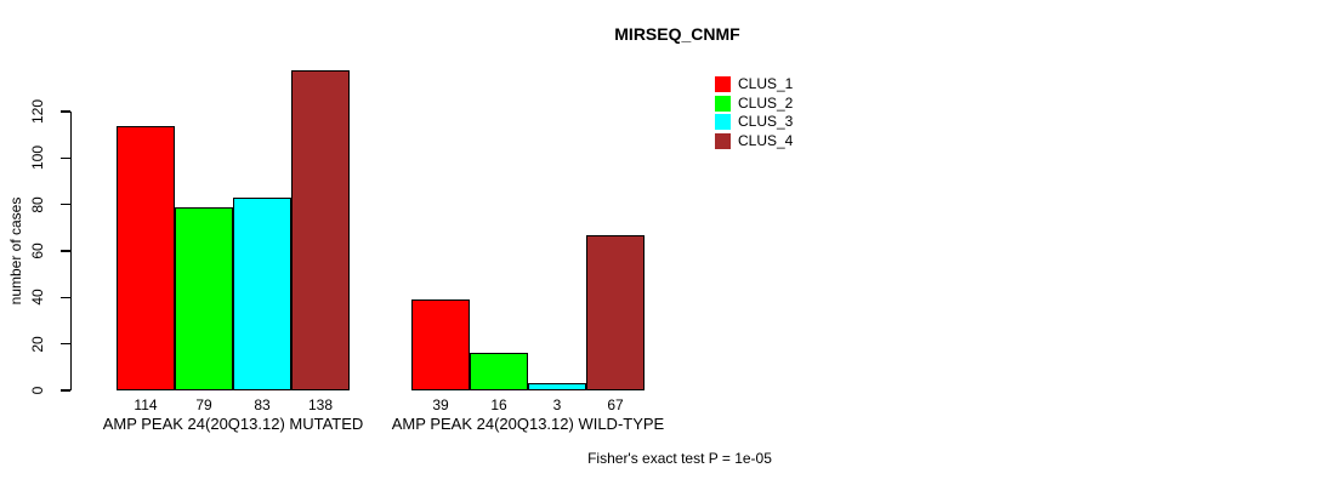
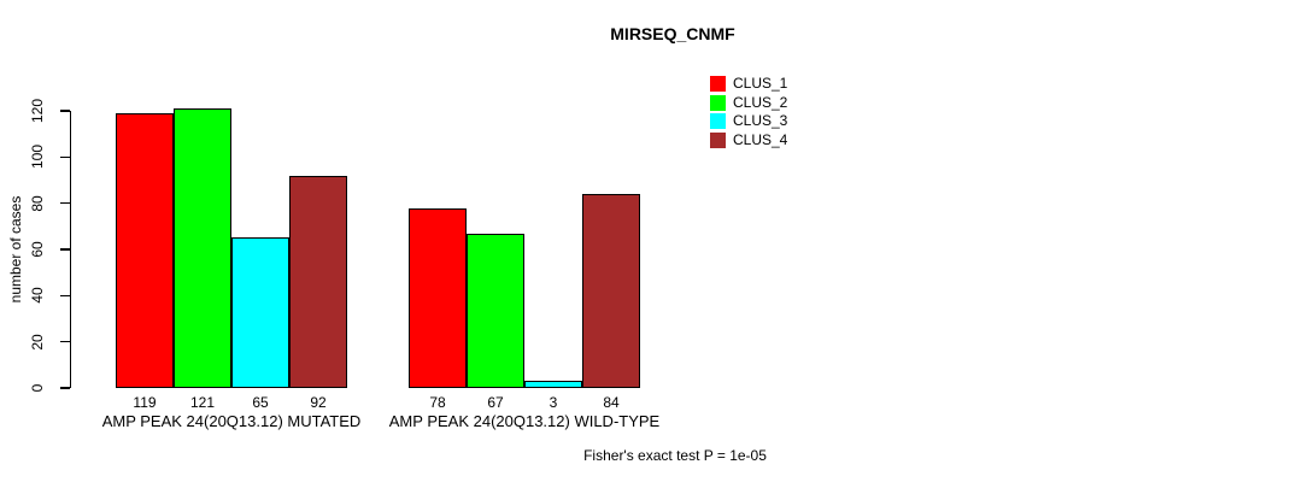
CLUS_1/AMP PEAK 24(20Q13.12) MUTATED: 114 -> 119
CLUS_2/AMP PEAK 24(20Q13.12) MUTATED: 79 -> 121
CLUS_3/AMP PEAK 24(20Q13.12) MUTATED: 83 -> 65
CLUS_4/AMP PEAK 24(20Q13.12) MUTATED: 138 -> 92
CLUS_1/AMP PEAK 24(20Q13.12) WILD-TYPE: 39 -> 78
CLUS_2/AMP PEAK 24(20Q13.12) WILD-TYPE: 16 -> 67
CLUS_4/AMP PEAK 24(20Q13.12) WILD-TYPE: 67 -> 84
